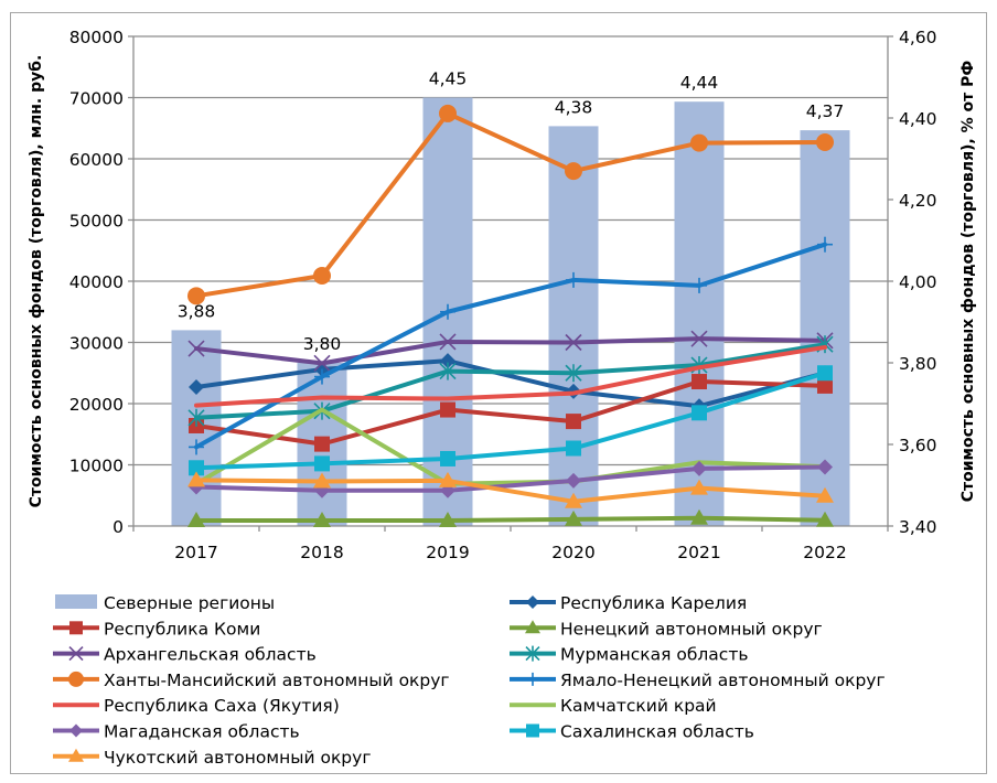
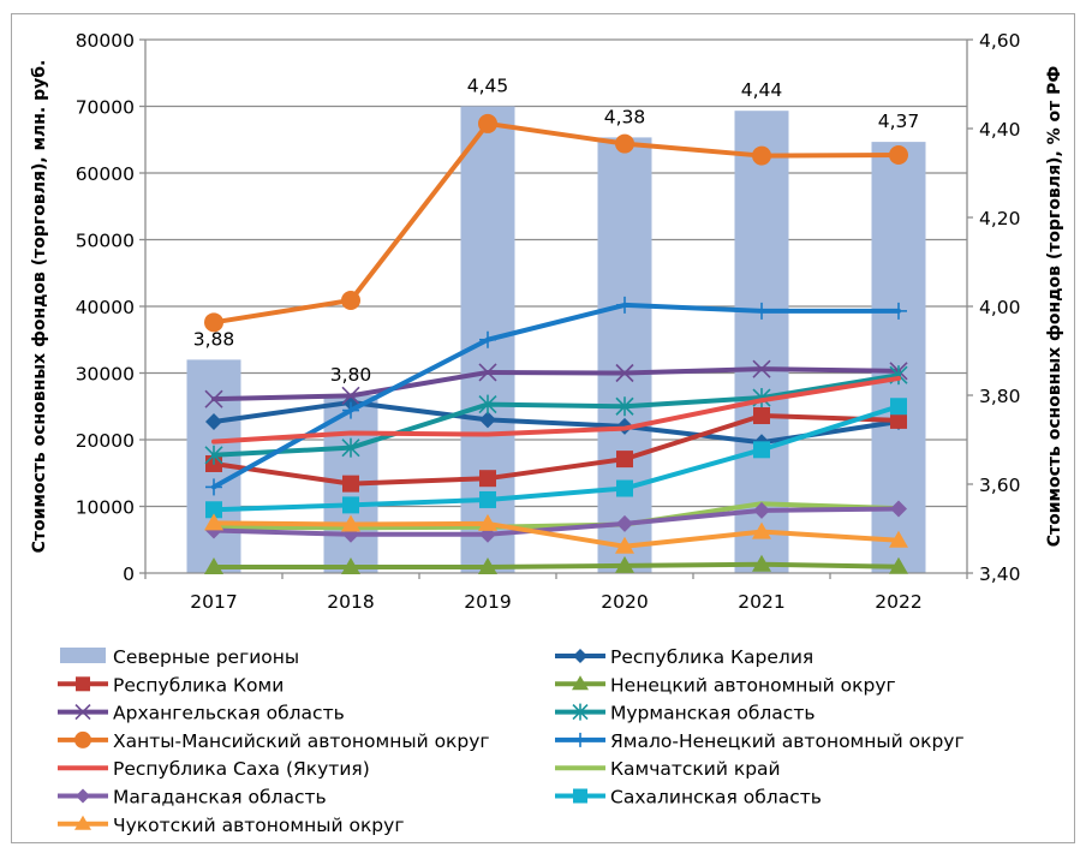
Архангельская область/2017: 29000 -> 26000
Камчатский край/2018: 19000 -> 7000
Республика Карелия/2019: 27000 -> 23000
Республика Коми/2019: 19000 -> 14000
Ханты-Мансийский автономный округ/2020: 58000 -> 64000
Республика Карелия/2022: 25000 -> 23000
Ямало-Ненецкий автономный округ/2022: 46000 -> 39000
